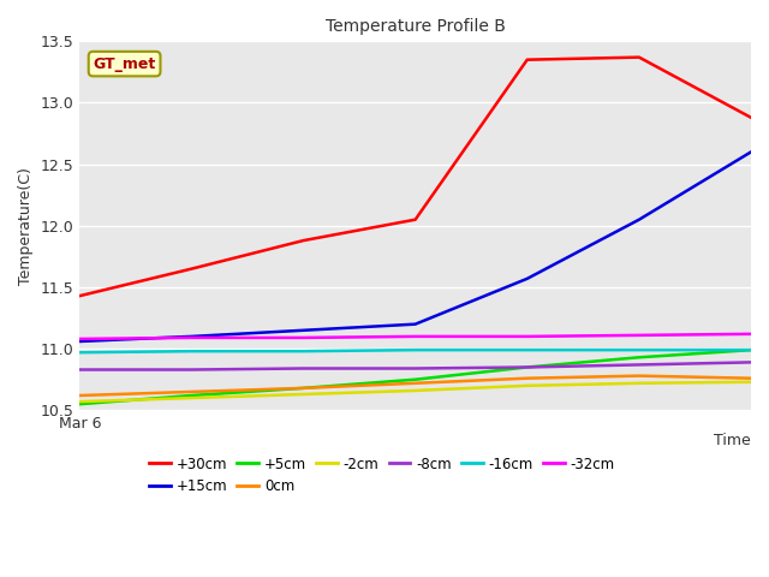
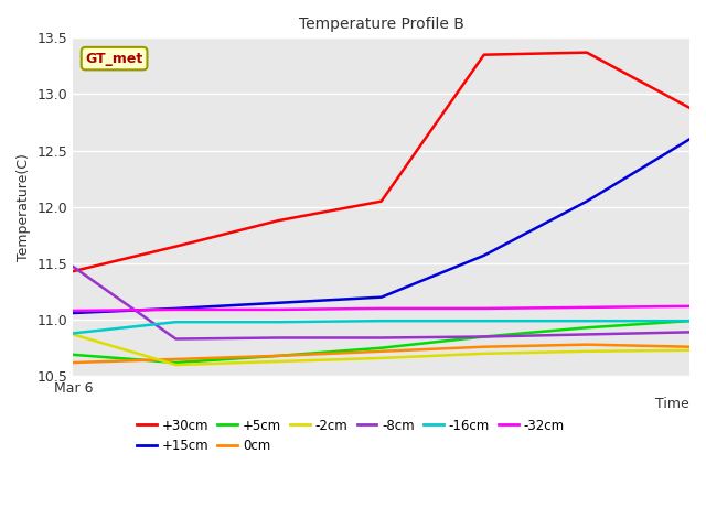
+5cm/Mar 6: 10.55 -> 10.69
-2cm/Mar 6: 10.57 -> 10.87
-8cm/Mar 6: 10.83 -> 11.47
-16cm/Mar 6: 10.97 -> 10.88
